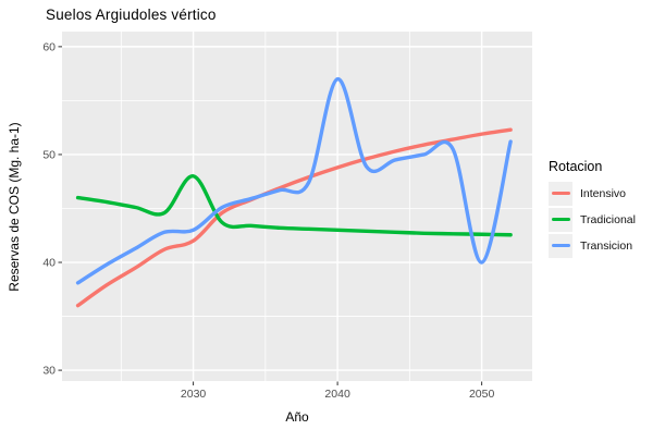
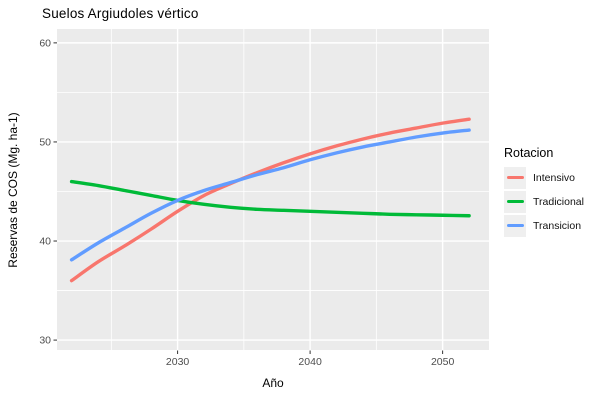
Intensivo/2030: 42 -> 43
Tradicional/2030: 48 -> 44
Transicion/2030: 43 -> 44
Transicion/2040: 57 -> 48
Transicion/2050: 40 -> 51
